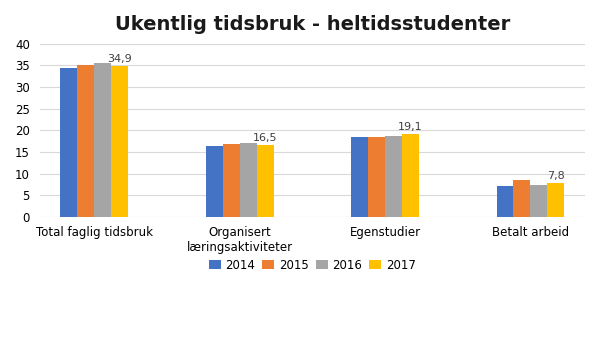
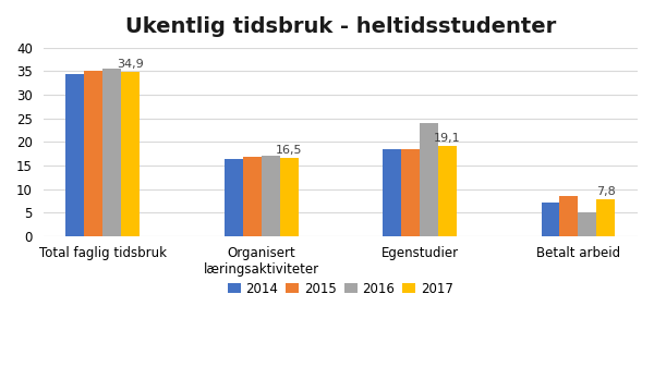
2016/Egenstudier: 18.7 -> 24.0
2016/Betalt arbeid: 7.4 -> 5.0
